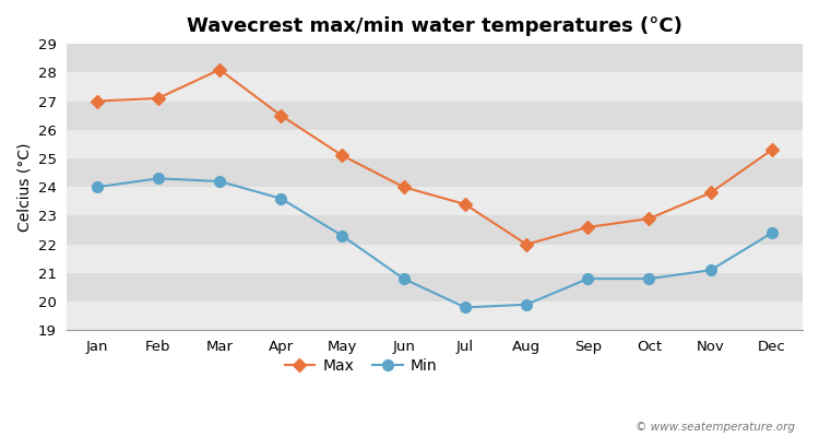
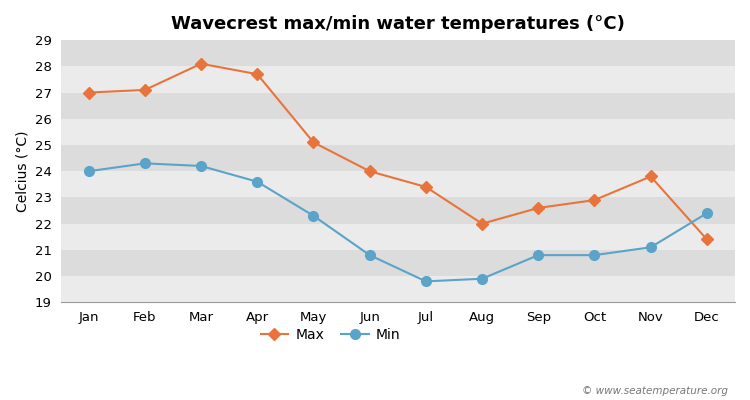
Max/Apr: 26.5 -> 27.7
Max/Dec: 25.3 -> 21.4
